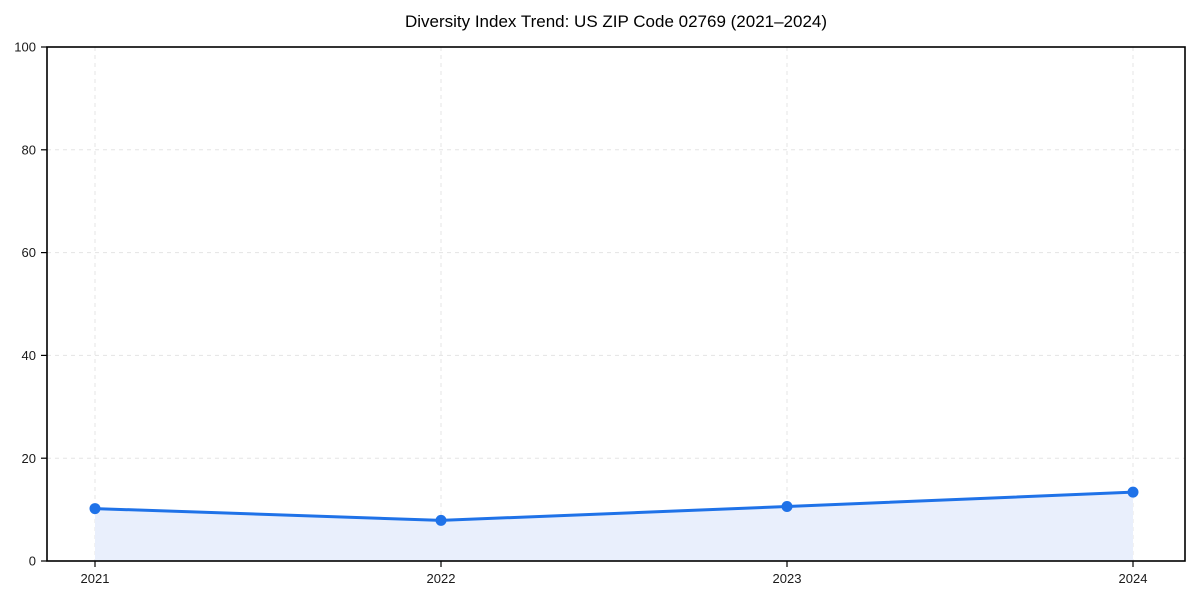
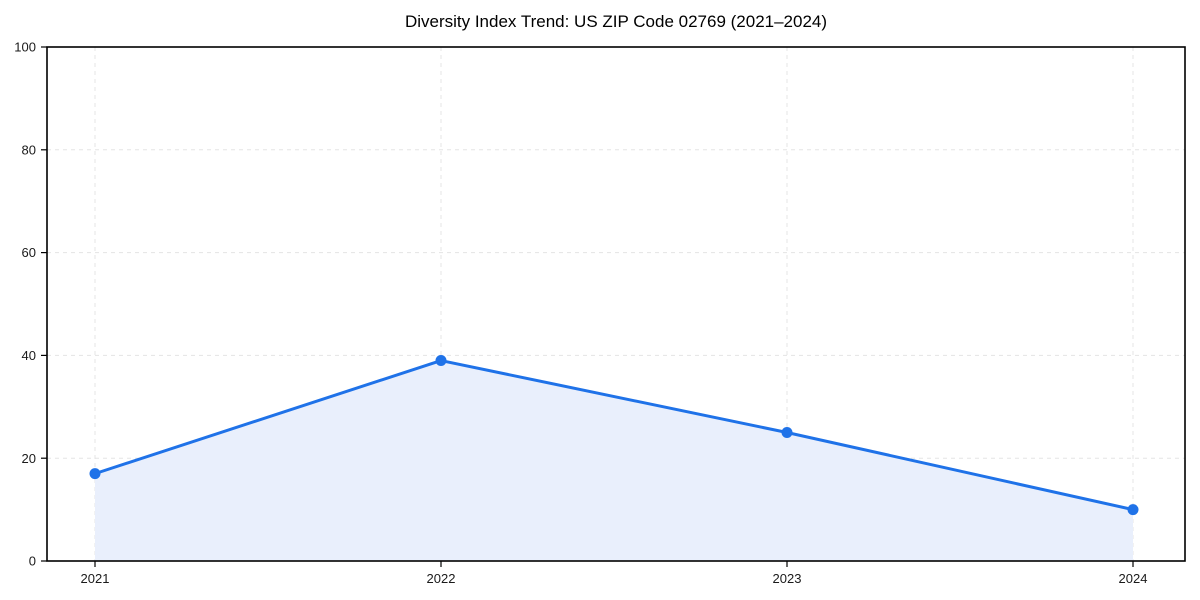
2021: 10 -> 17
2022: 8 -> 39
2023: 11 -> 25
2024: 13 -> 10
